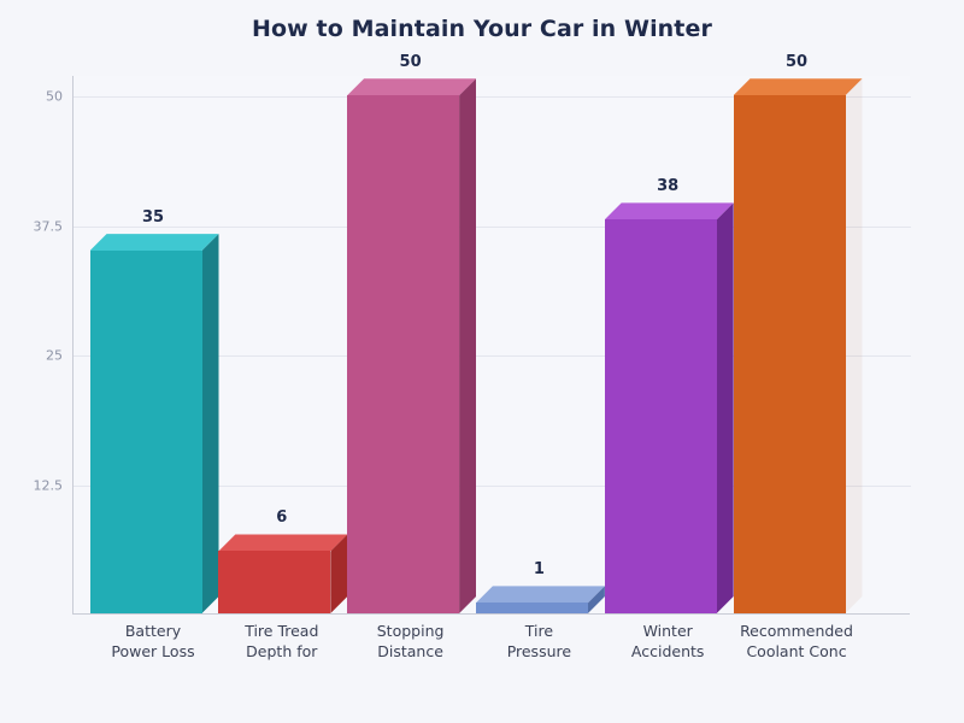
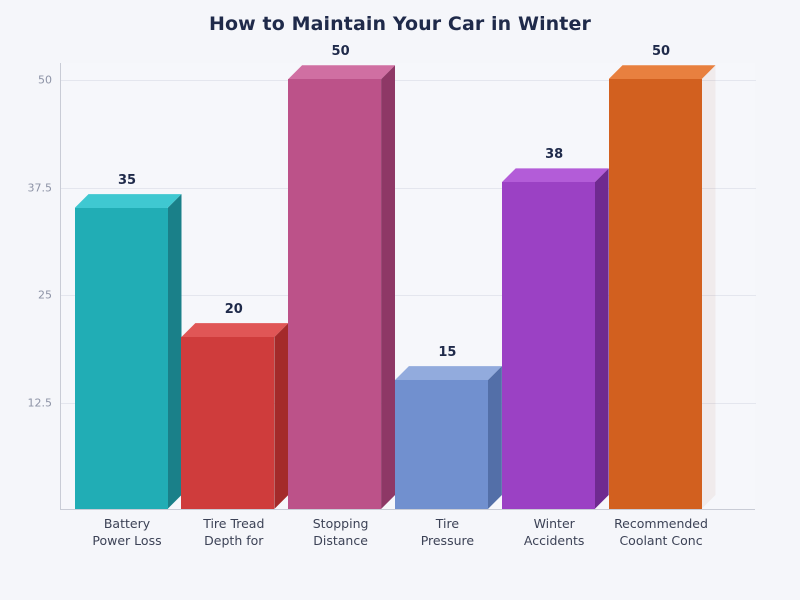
Tire Tread Depth for: 6 -> 20
Tire Pressure: 1 -> 15
